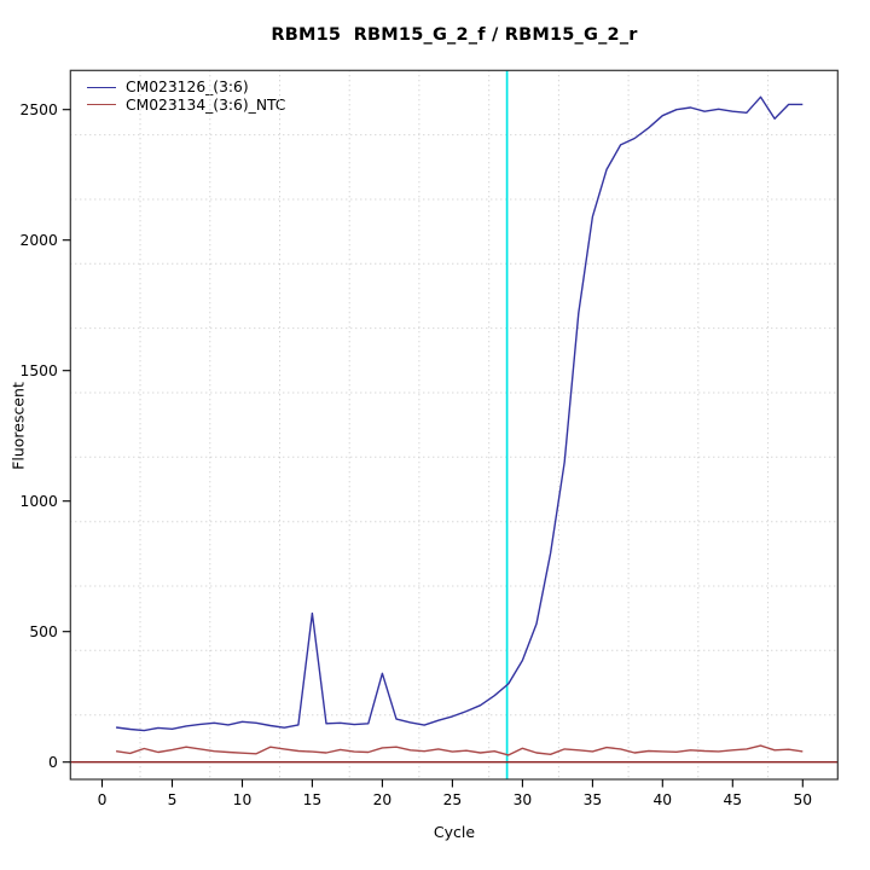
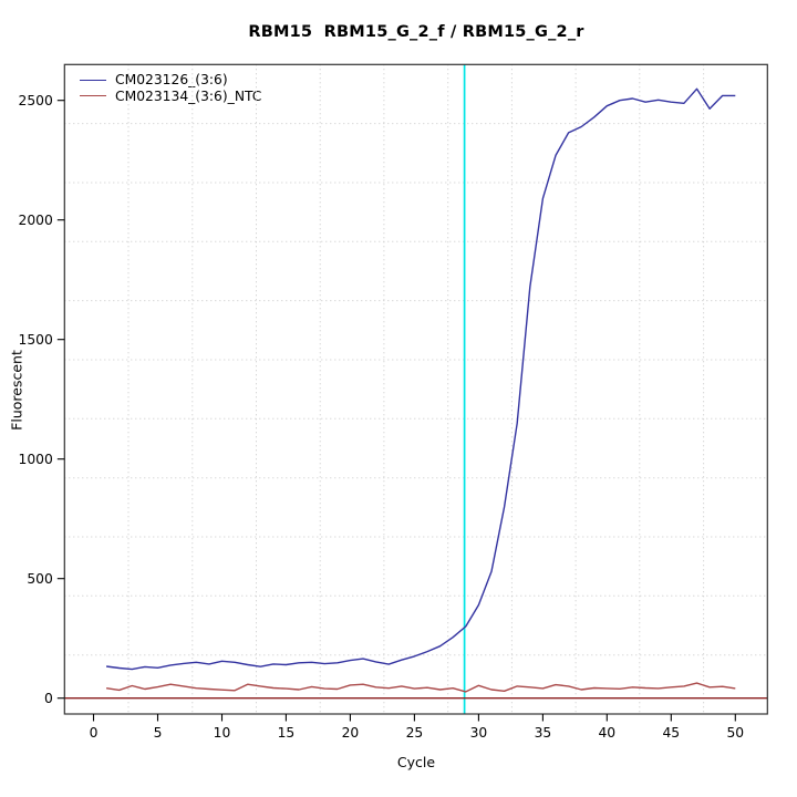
CM023126_(3:6)/15: 570 -> 140
CM023126_(3:6)/20: 340 -> 160
